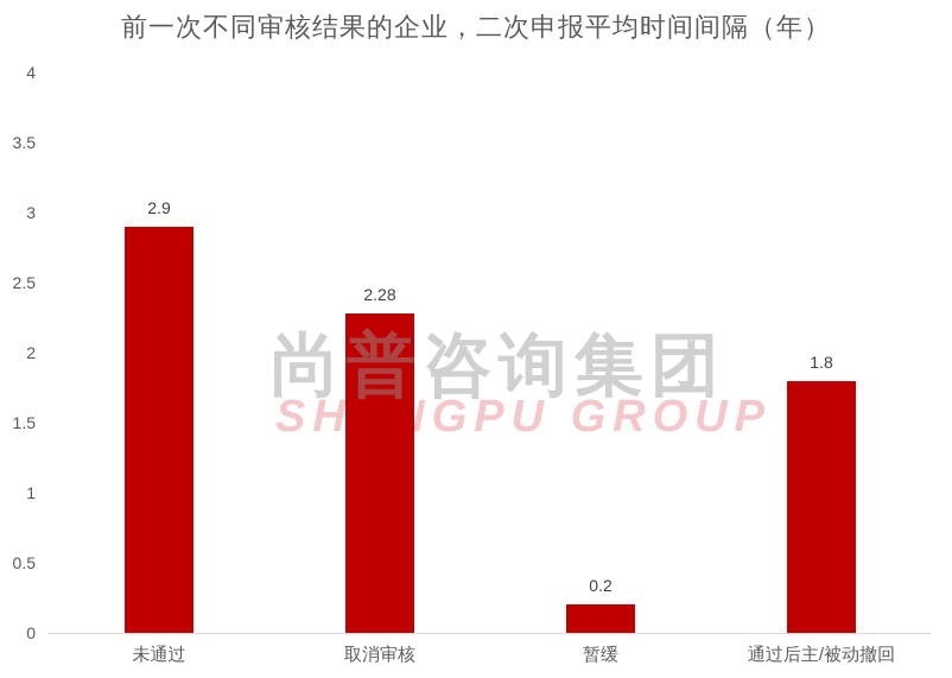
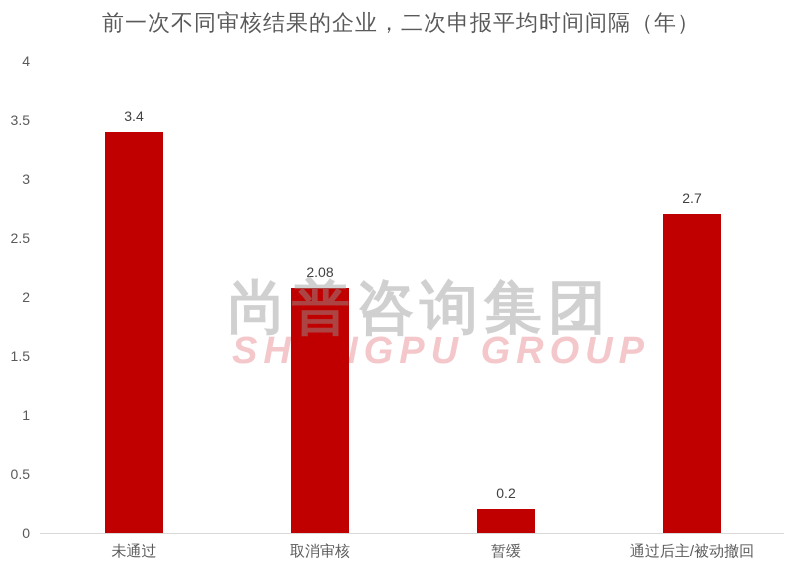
未通过: 2.9 -> 3.4
取消审核: 2.28 -> 2.08
通过后主/被动撤回: 1.8 -> 2.7
